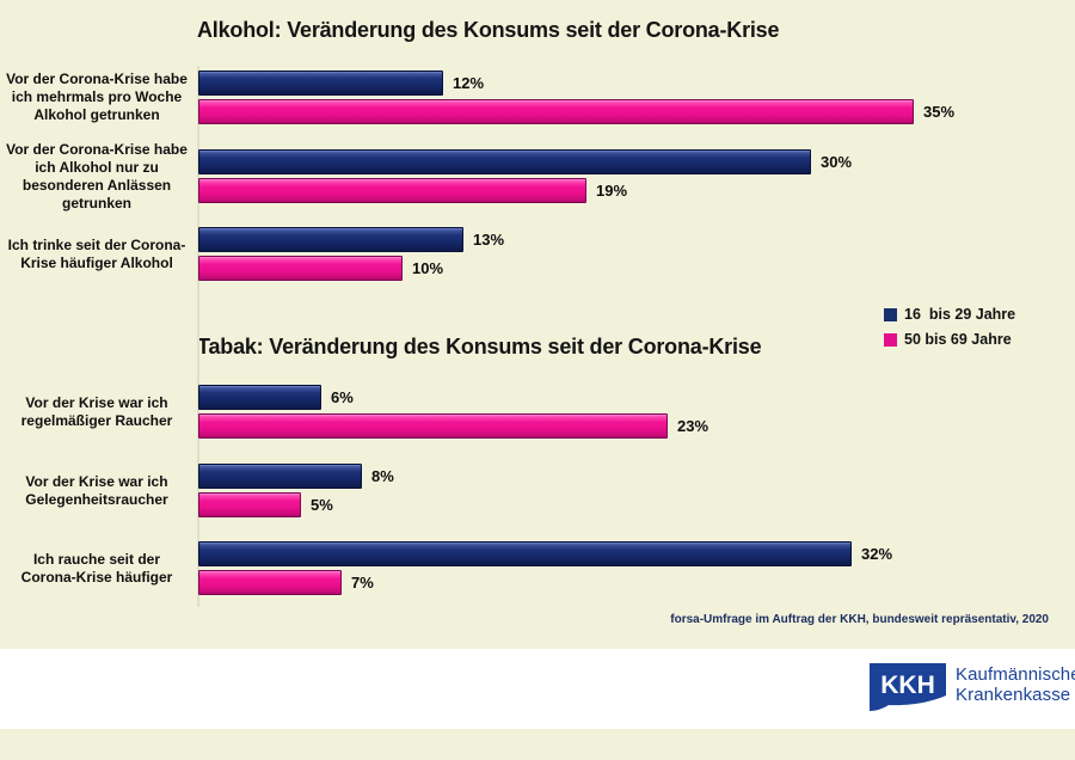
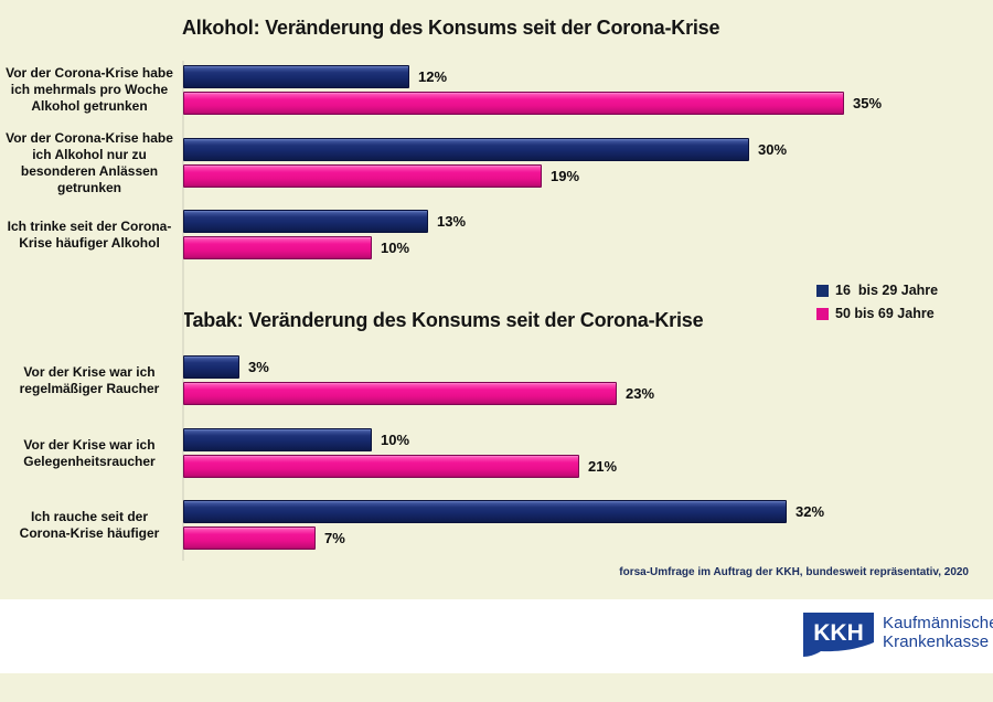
Tabak: Veränderung des Konsums seit der Corona-Krise/16 bis 29 Jahre/Vor der Krise war ich regelmäßiger Raucher: 6% -> 3%
Tabak: Veränderung des Konsums seit der Corona-Krise/16 bis 29 Jahre/Vor der Krise war ich Gelegenheitsraucher: 8% -> 10%
Tabak: Veränderung des Konsums seit der Corona-Krise/50 bis 69 Jahre/Vor der Krise war ich Gelegenheitsraucher: 5% -> 21%
